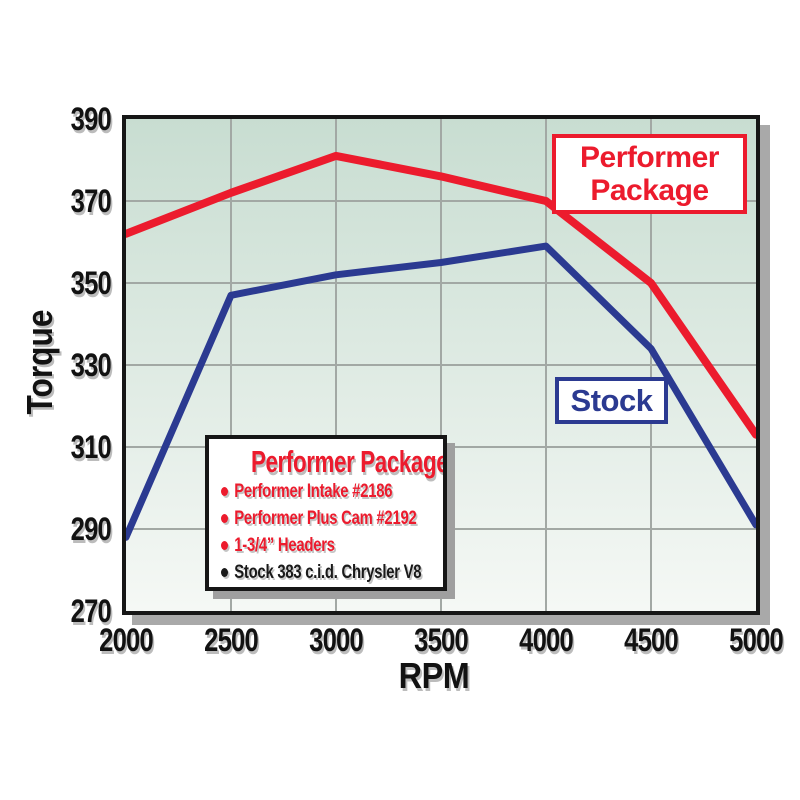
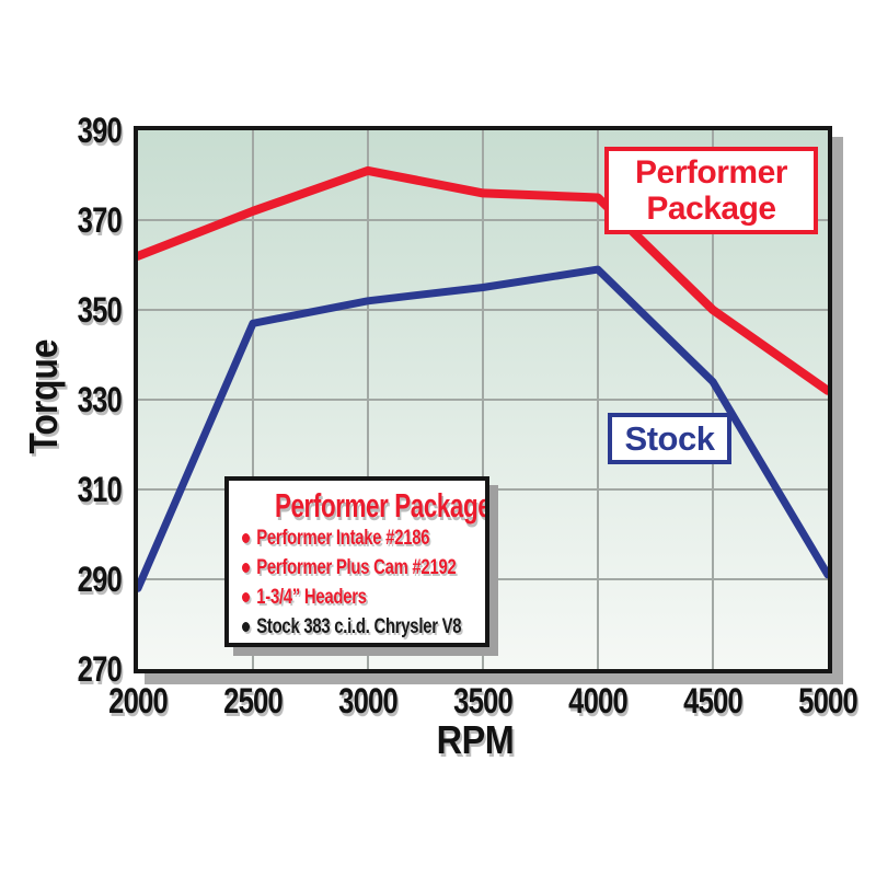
Performer Package/4000: 370 -> 375
Performer Package/5000: 313 -> 332
